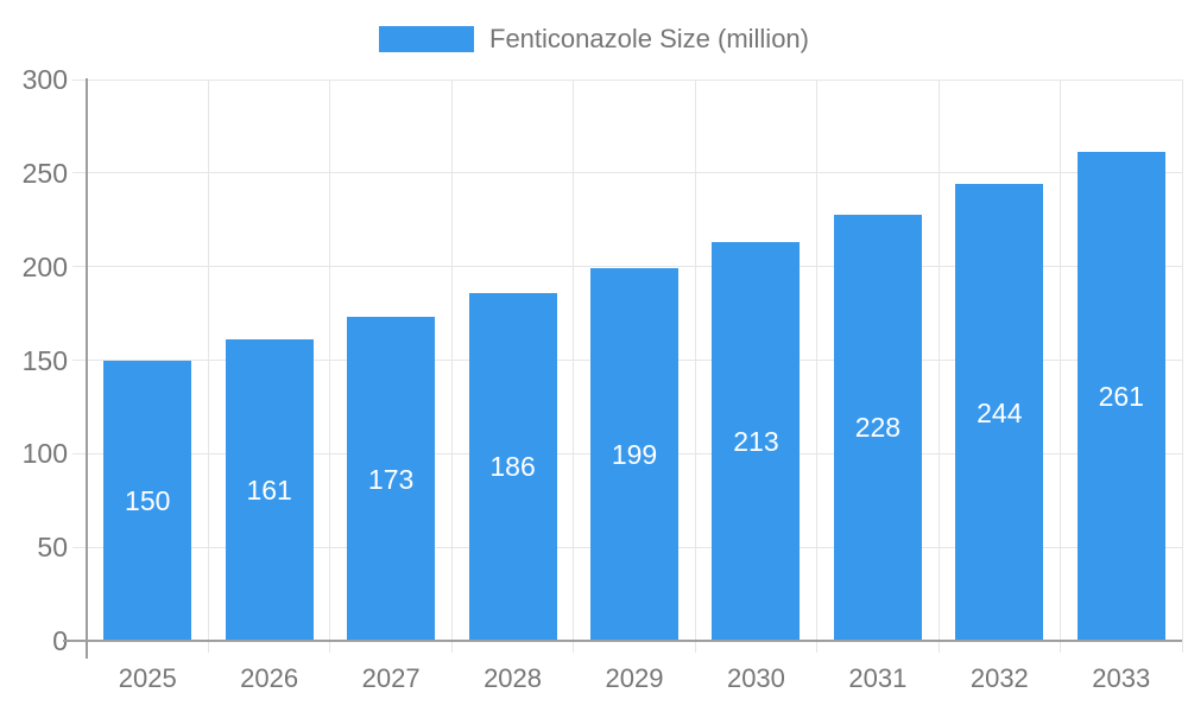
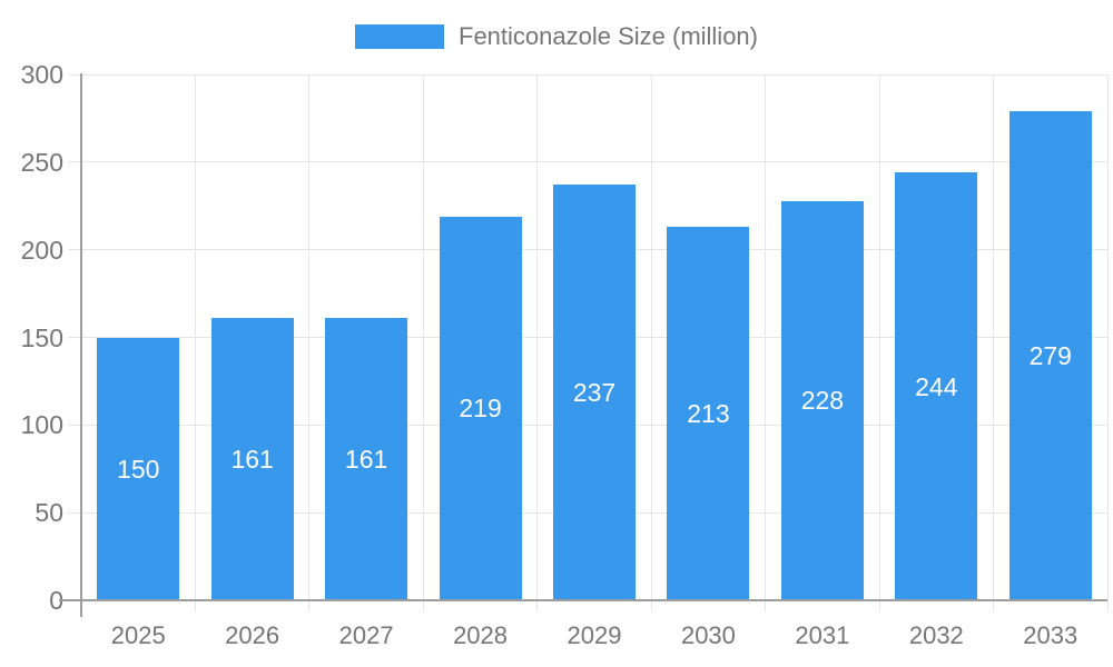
2027: 173 -> 161
2028: 186 -> 219
2029: 199 -> 237
2033: 261 -> 279
